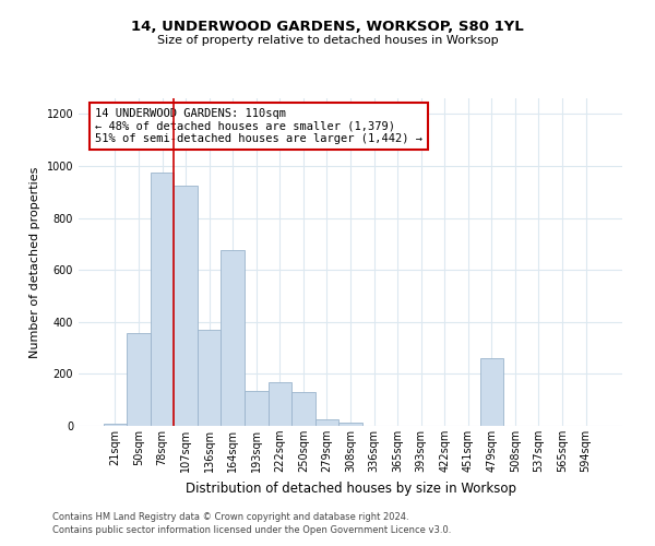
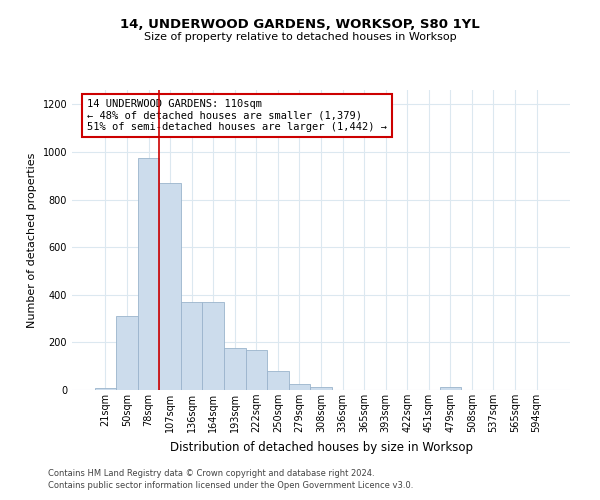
50sqm: 355 -> 310
107sqm: 925 -> 870
164sqm: 675 -> 370
193sqm: 135 -> 175
250sqm: 130 -> 80
479sqm: 260 -> 12
